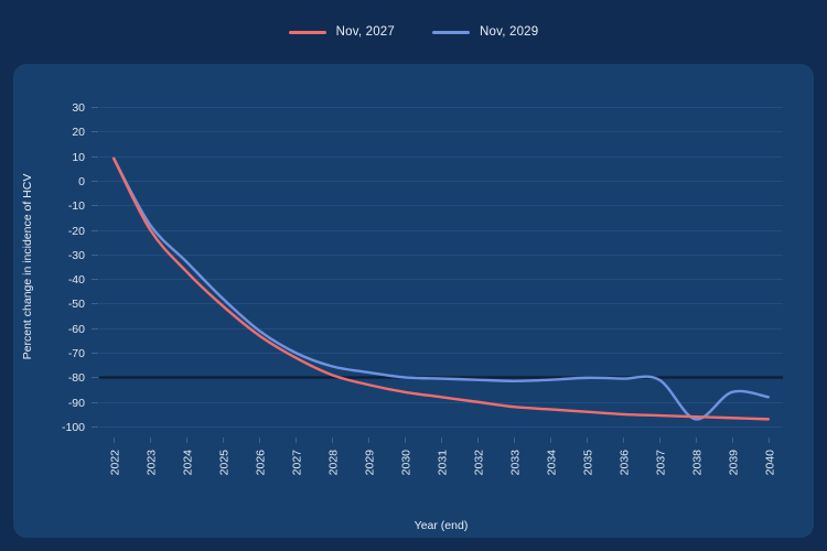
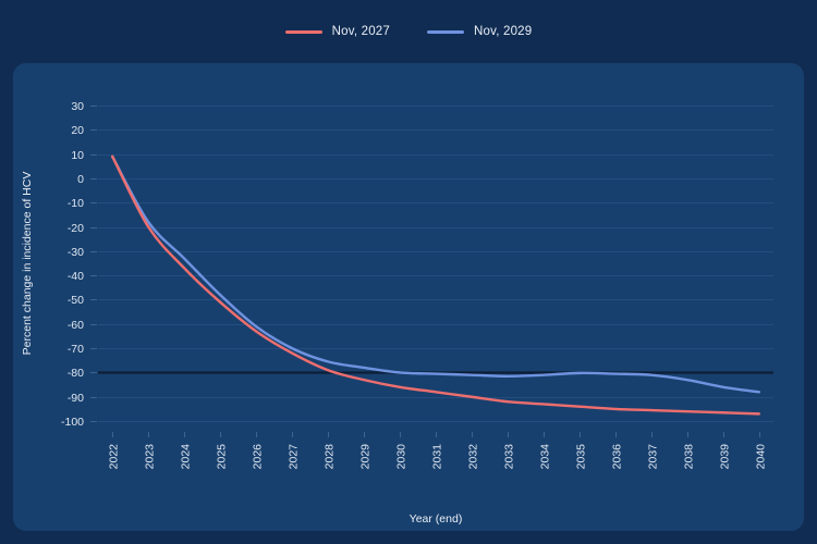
Nov, 2029/2038: -97 -> -83
